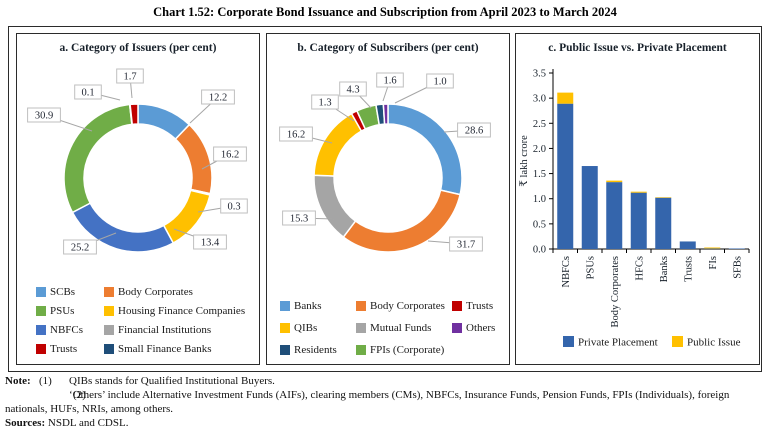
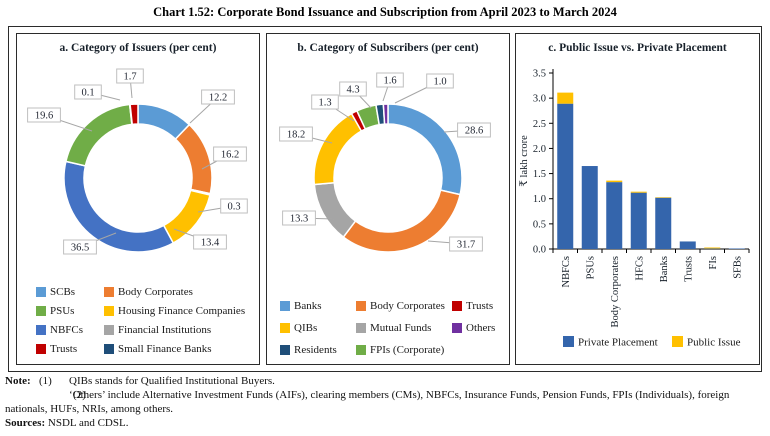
a. Category of Issuers (per cent)/NBFCs: 25.2 -> 36.5
a. Category of Issuers (per cent)/PSUs: 30.9 -> 19.6
b. Category of Subscribers (per cent)/Mutual Funds: 15.3 -> 13.3
b. Category of Subscribers (per cent)/QIBs: 16.2 -> 18.2
